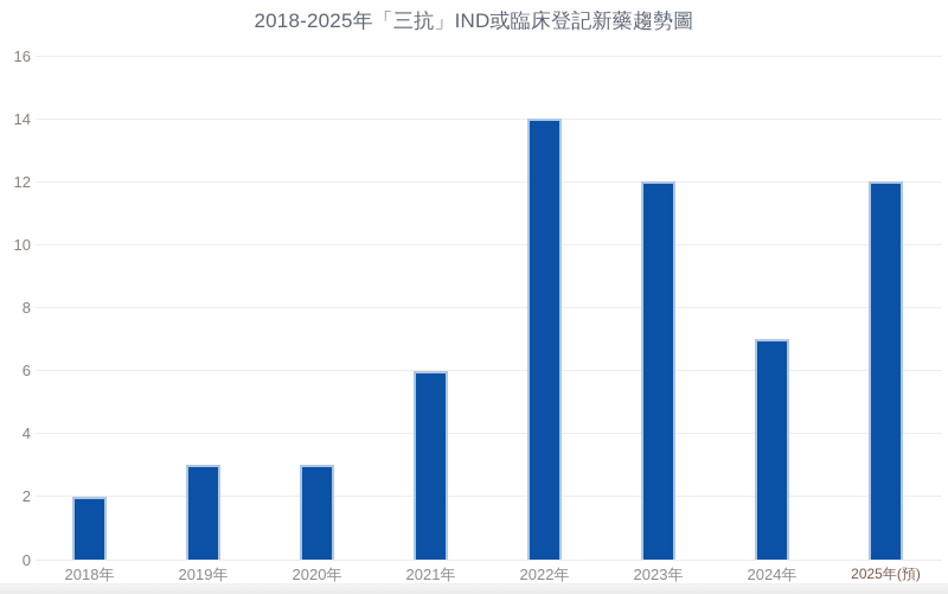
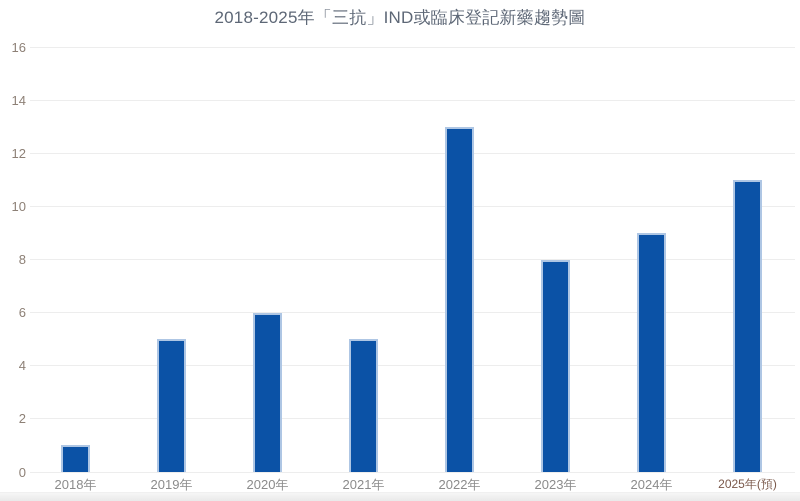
2018年: 2 -> 1
2019年: 3 -> 5
2020年: 3 -> 6
2021年: 6 -> 5
2022年: 14 -> 13
2023年: 12 -> 8
2024年: 7 -> 9
2025年(預): 12 -> 11
